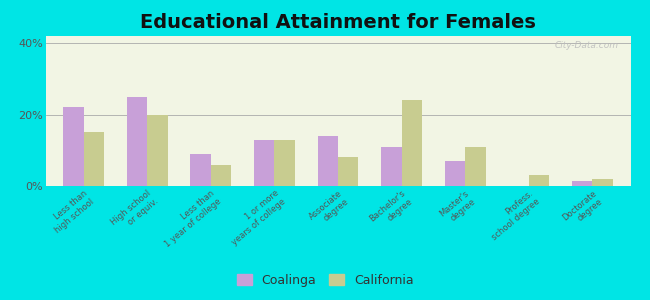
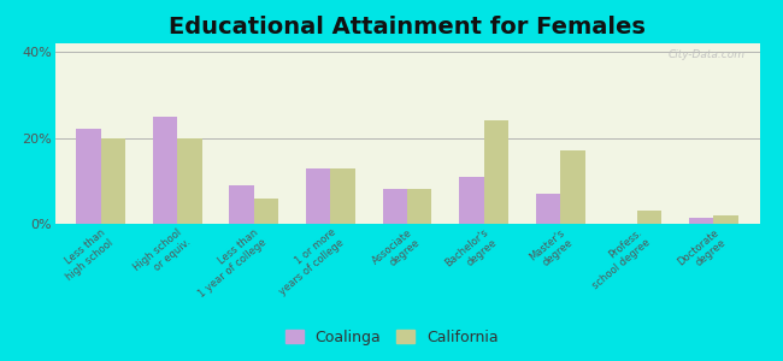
California/Less than high school: 15% -> 20%
Coalinga/Associate degree: 14.0% -> 8.0%
California/Master's degree: 11% -> 17%
